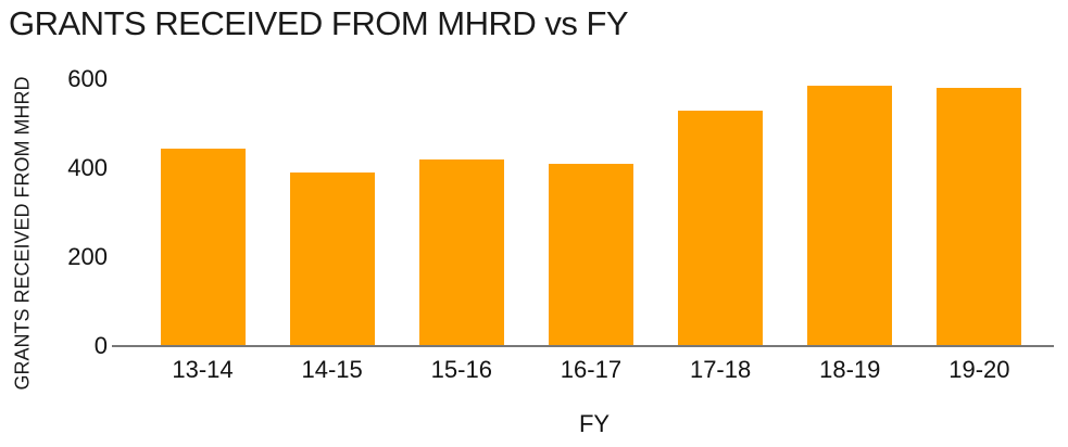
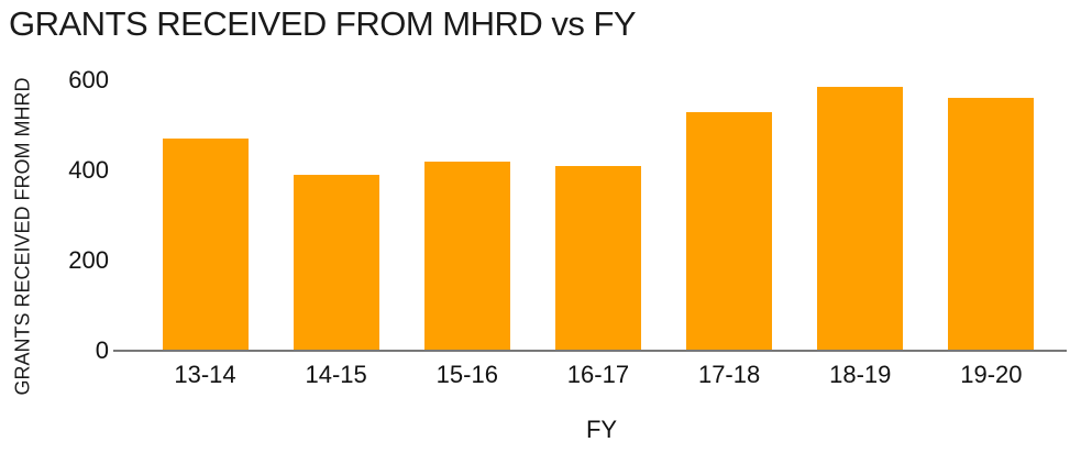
13-14: 440 -> 470
19-20: 580 -> 560
